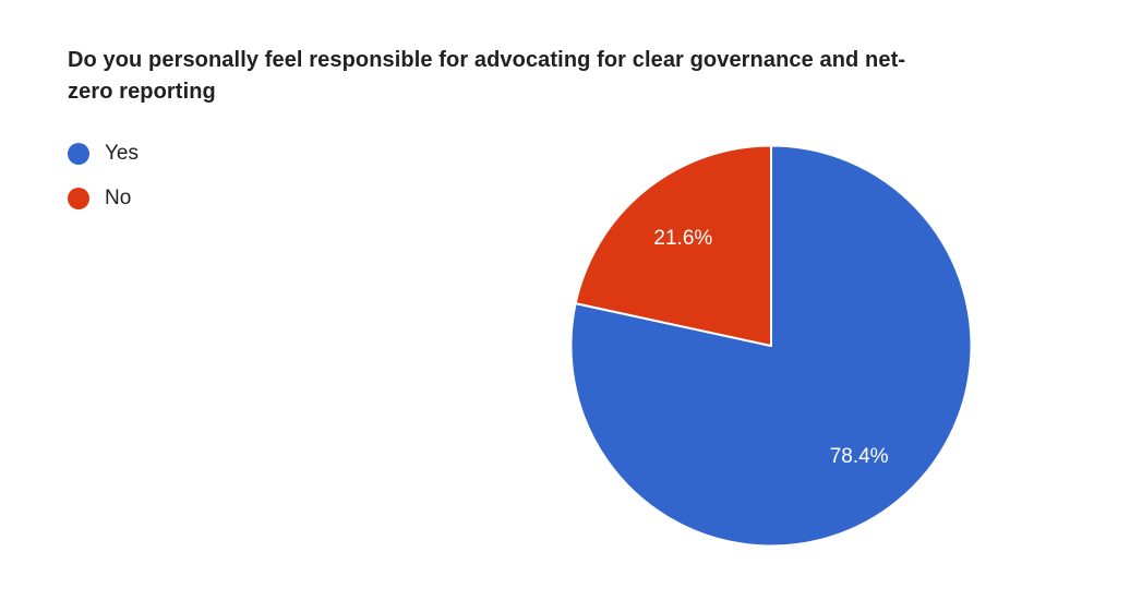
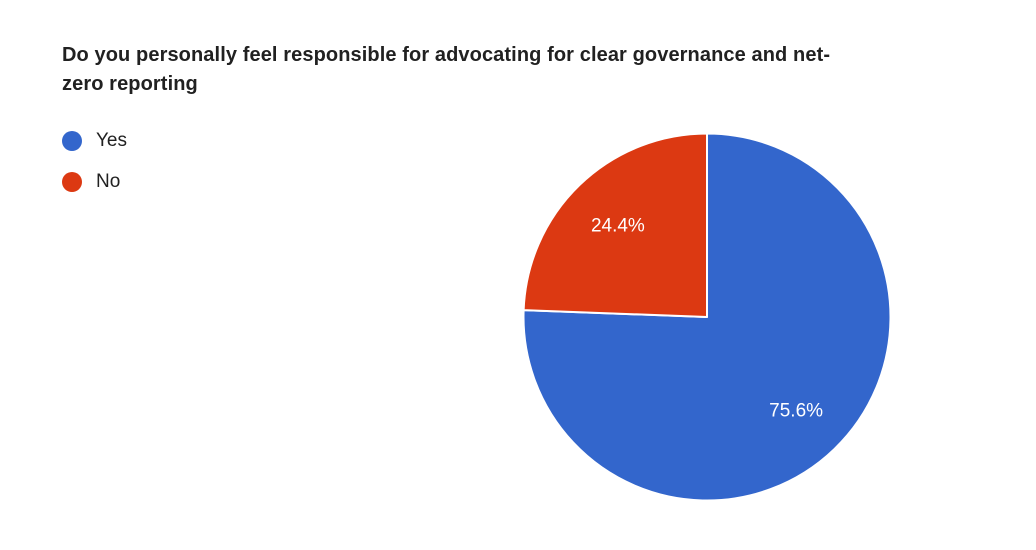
Yes: 78.4% -> 75.6%
No: 21.6% -> 24.4%
